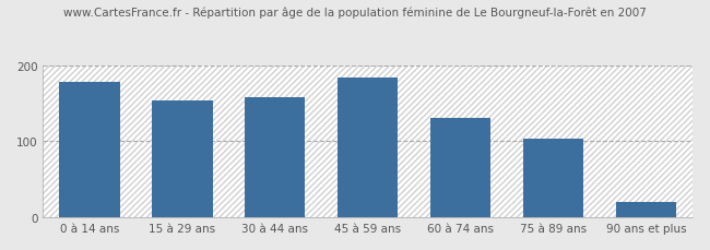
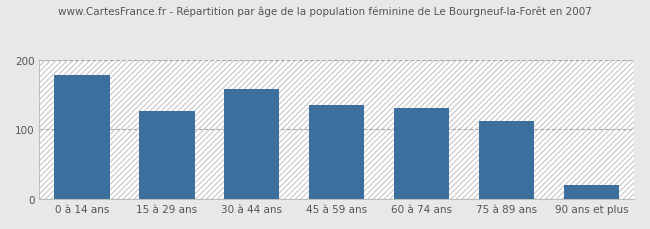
15 à 29 ans: 154 -> 127
45 à 59 ans: 184 -> 135
75 à 89 ans: 104 -> 112
